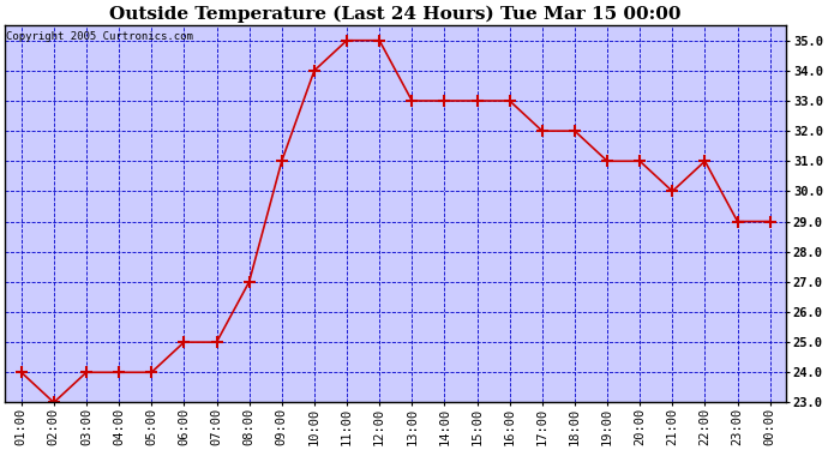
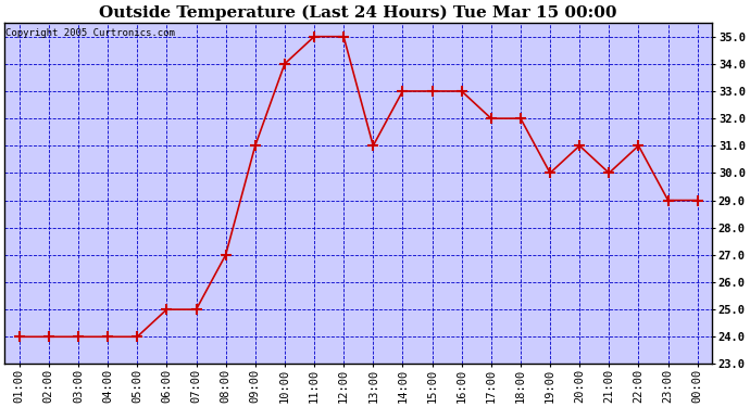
02:00: 23 -> 24
13:00: 33 -> 31
19:00: 31 -> 30
